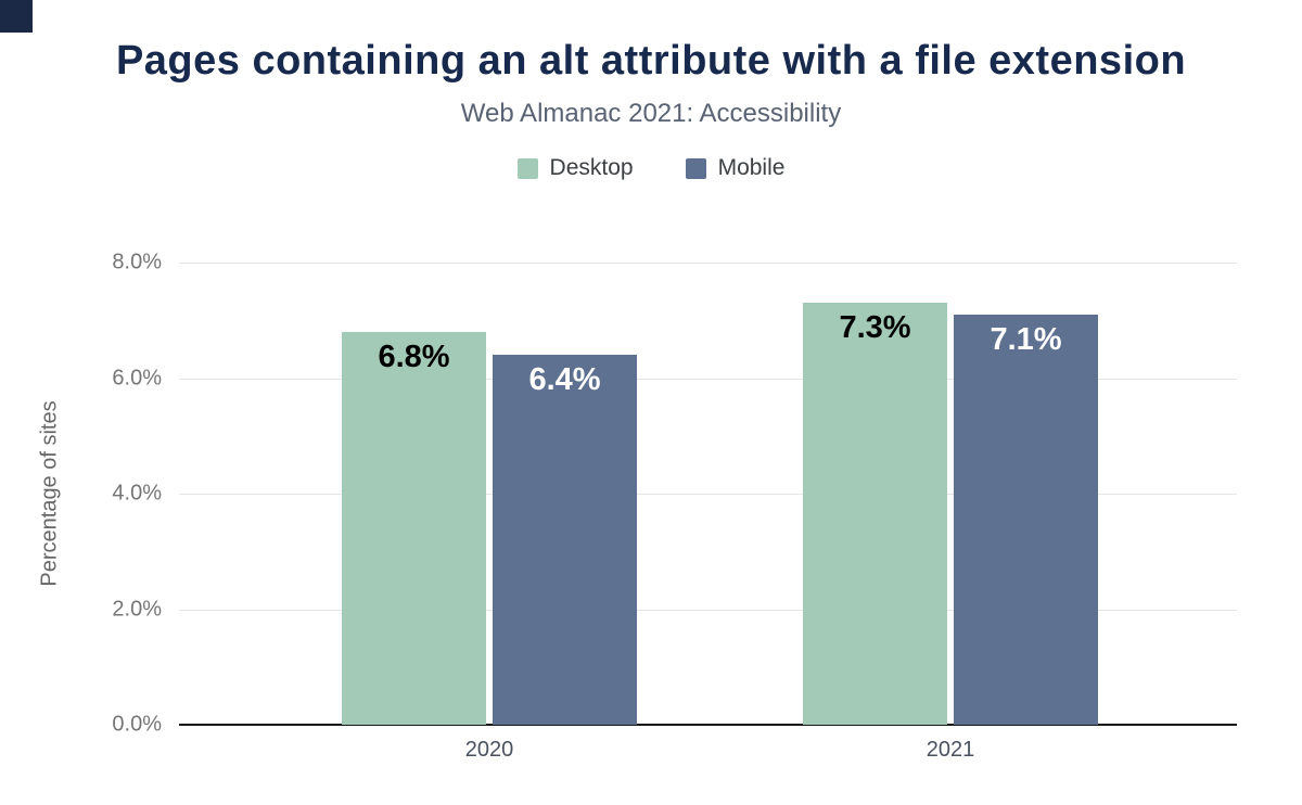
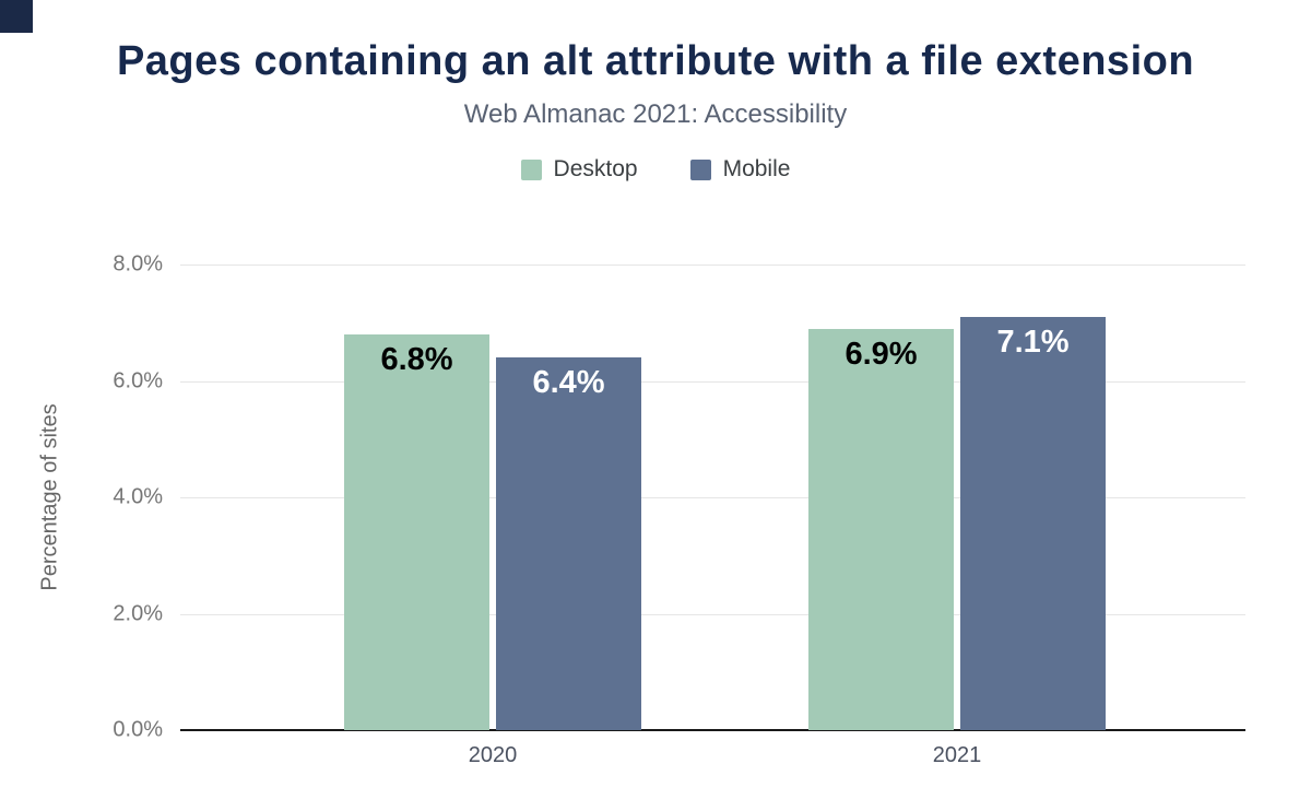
Desktop/2021: 7.3% -> 6.9%
